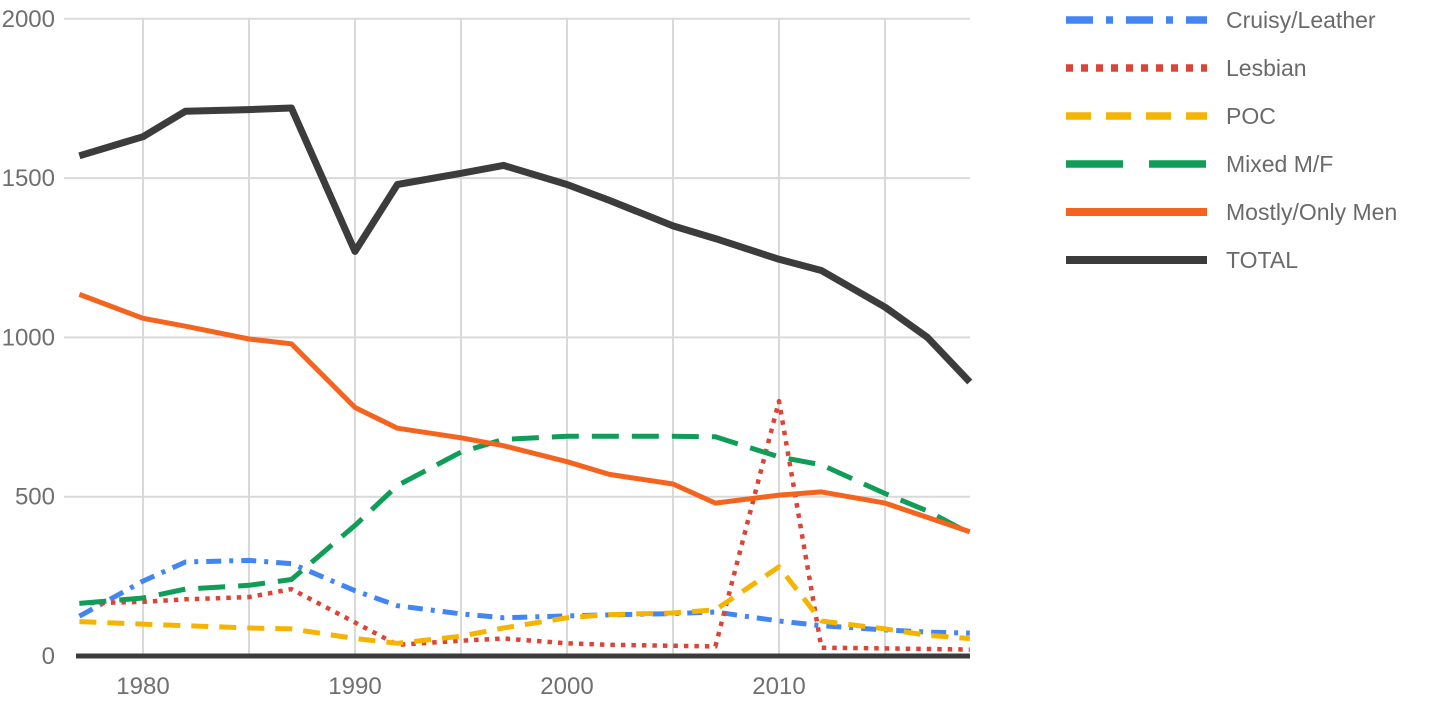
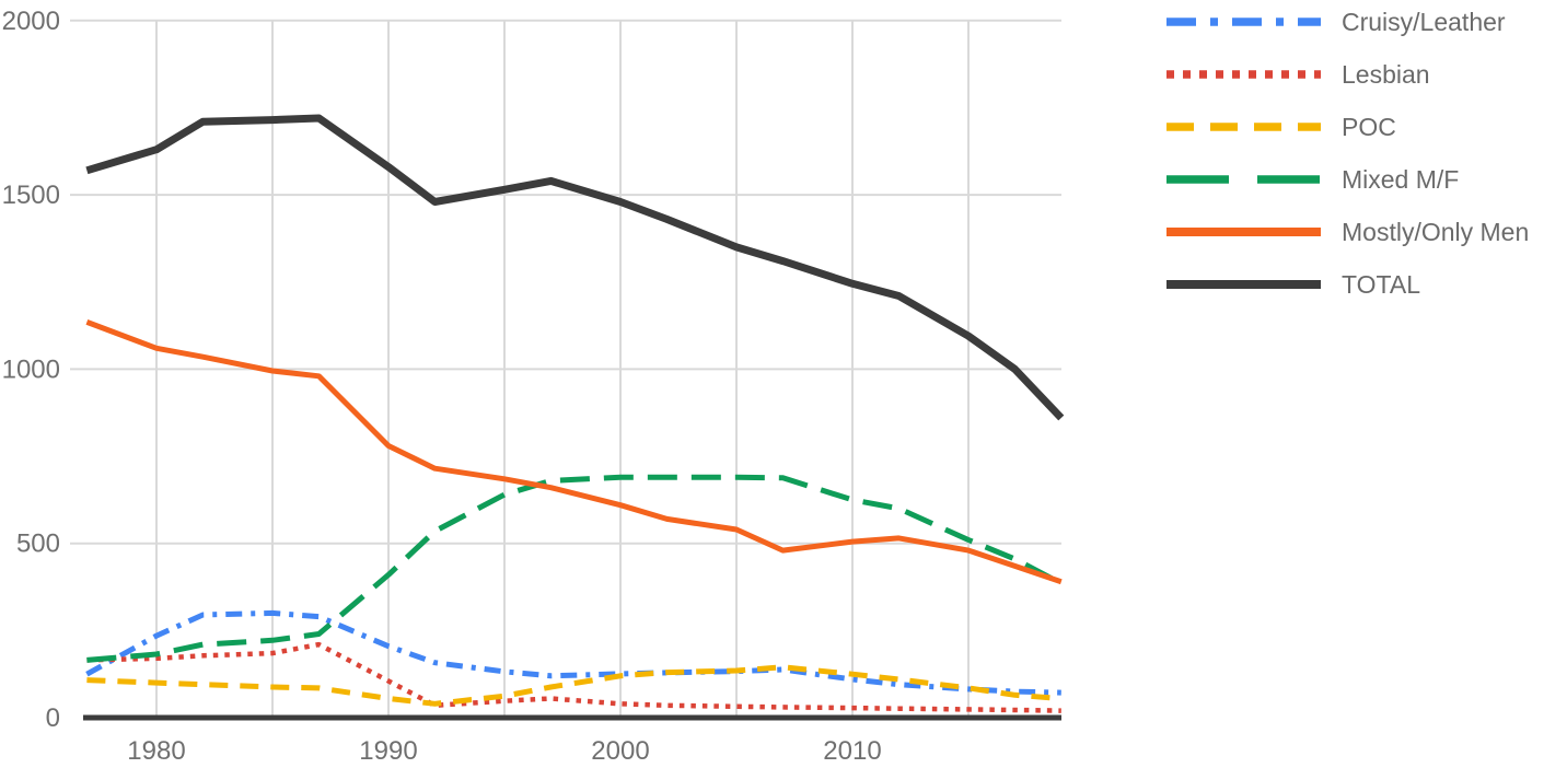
TOTAL/1990: 1270 -> 1580
Lesbian/2010: 800 -> 30
POC/2010: 280 -> 120
